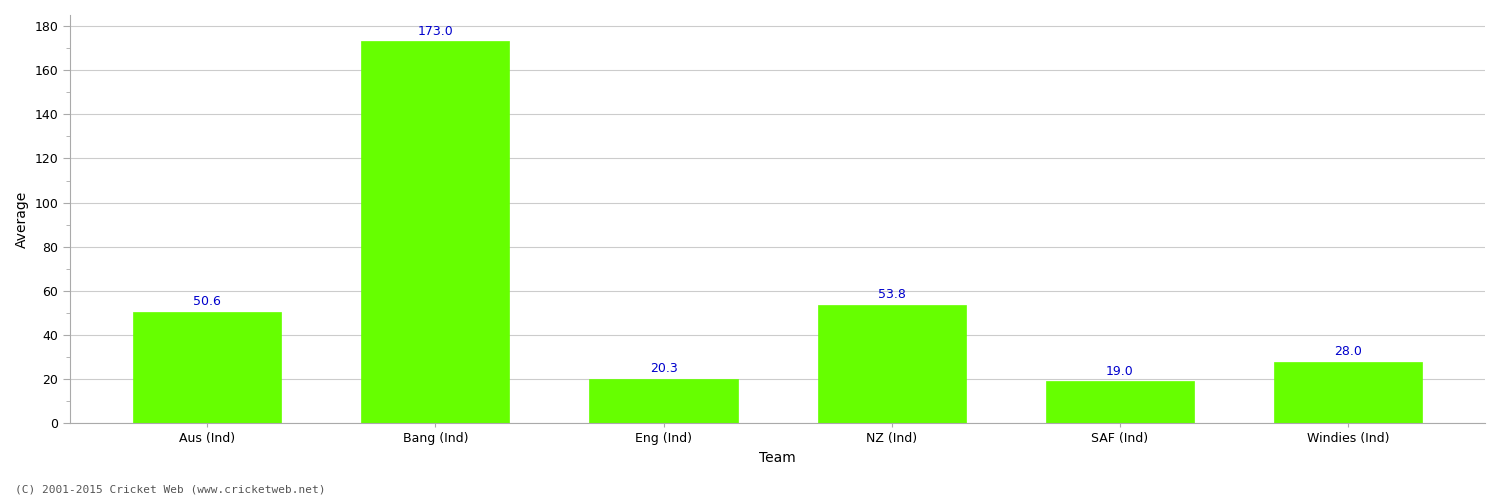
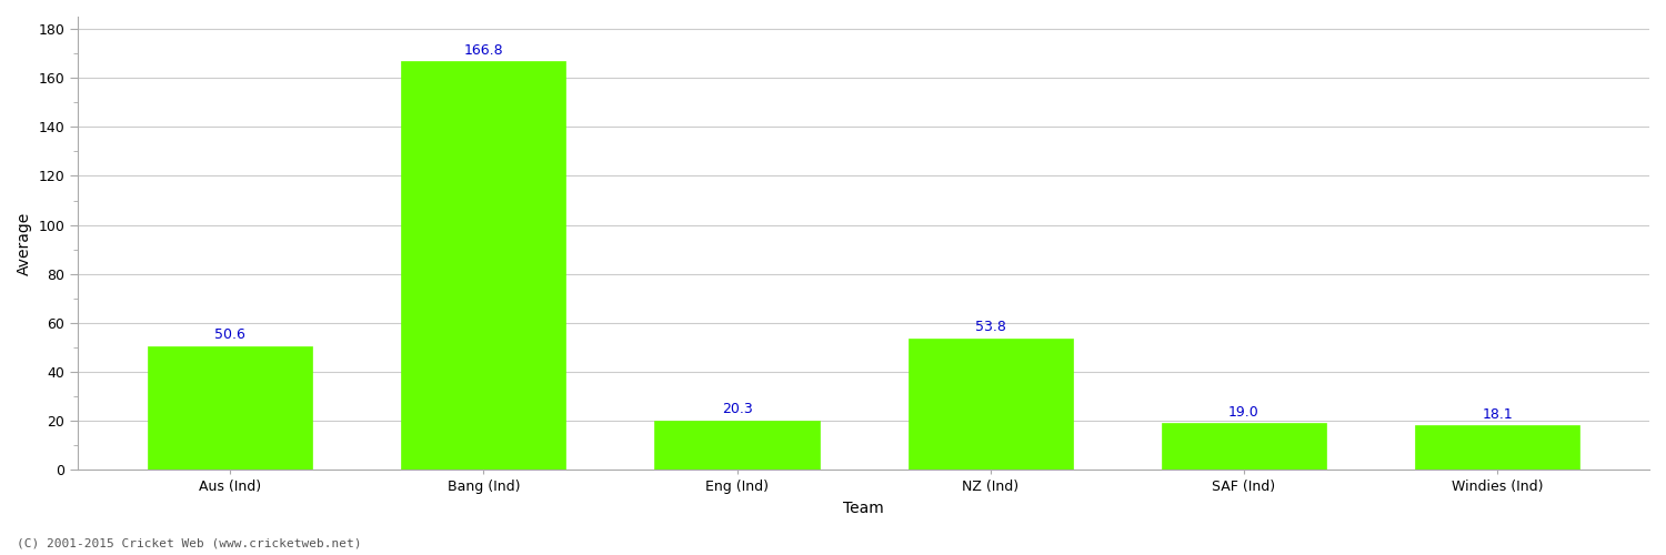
Bang (Ind): 173.0 -> 166.8
Windies (Ind): 28.0 -> 18.1
